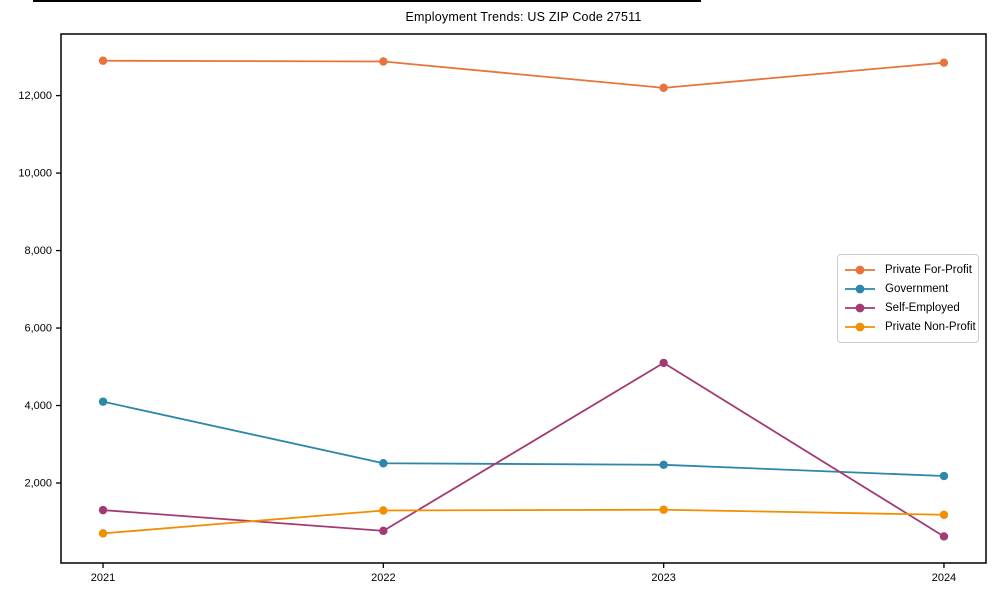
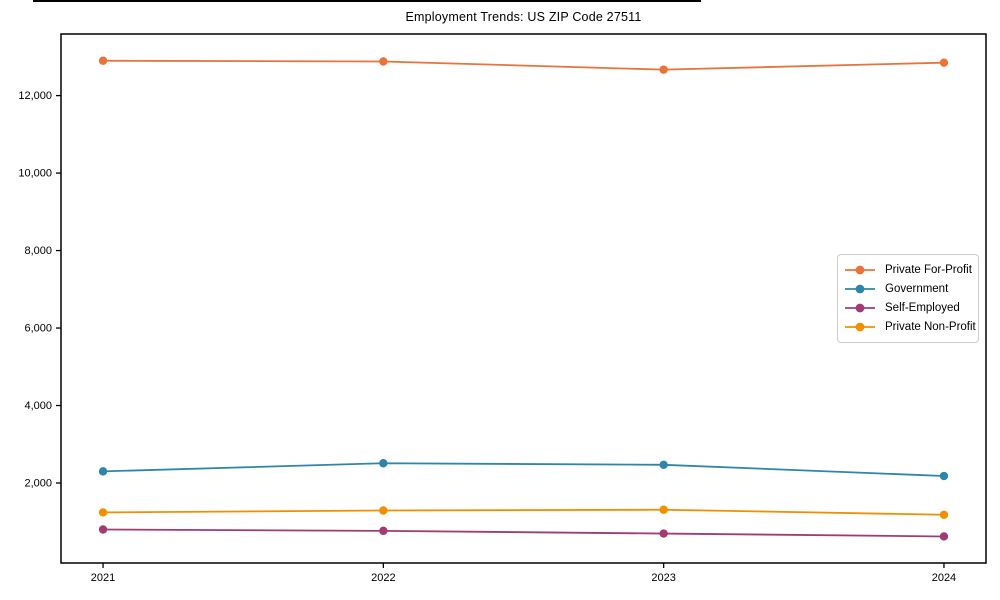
Government/2021: 4100 -> 2300
Self-Employed/2021: 1300 -> 800
Private Non-Profit/2021: 700 -> 1200
Private For-Profit/2023: 12200 -> 12700
Self-Employed/2023: 5100 -> 700
